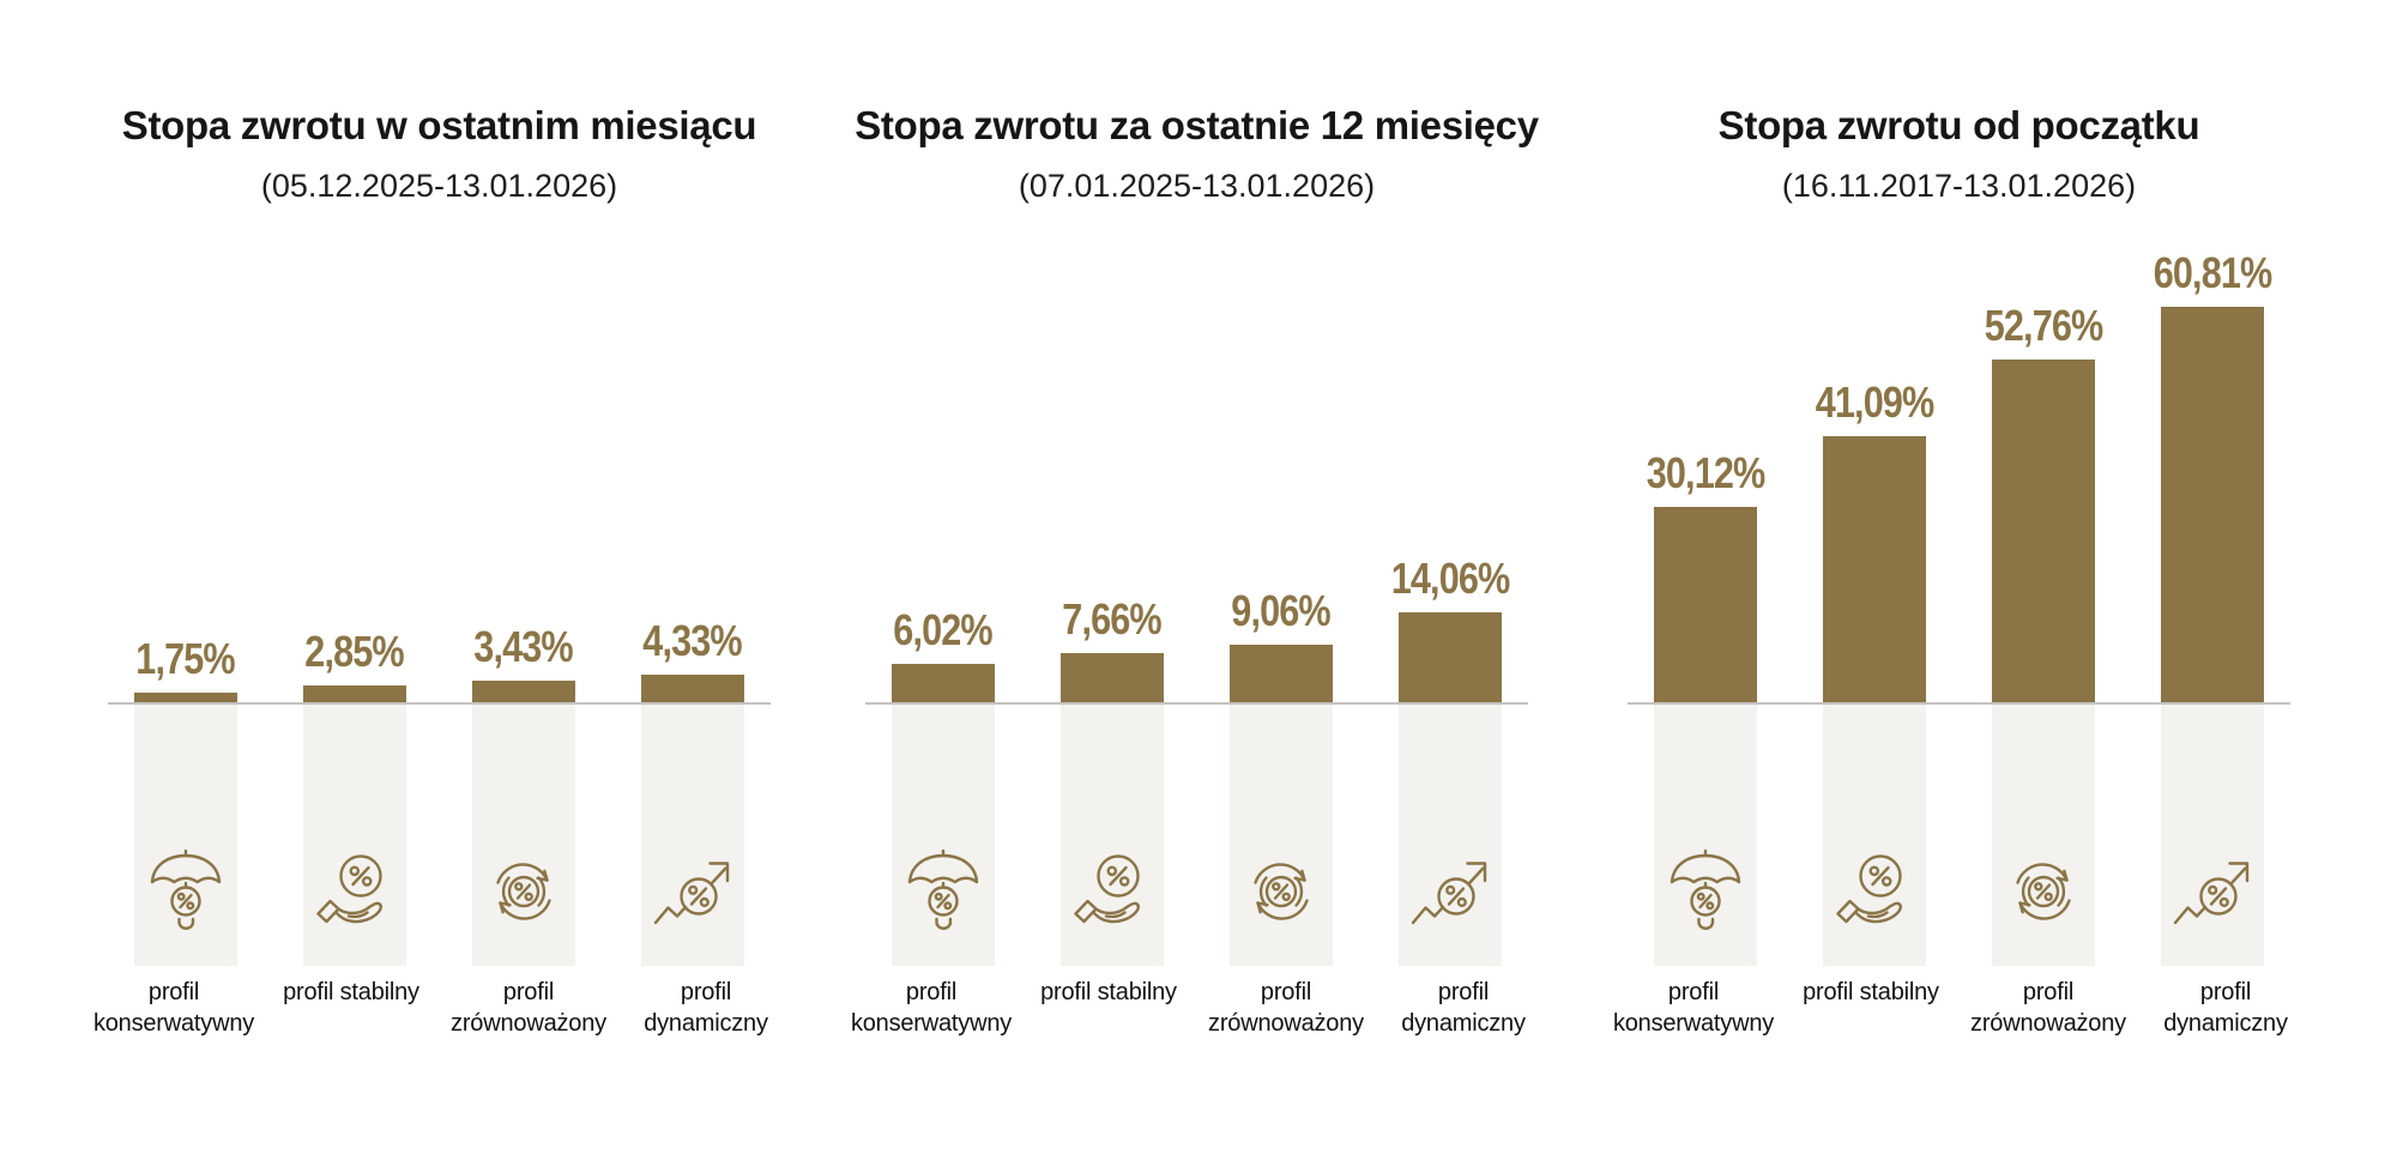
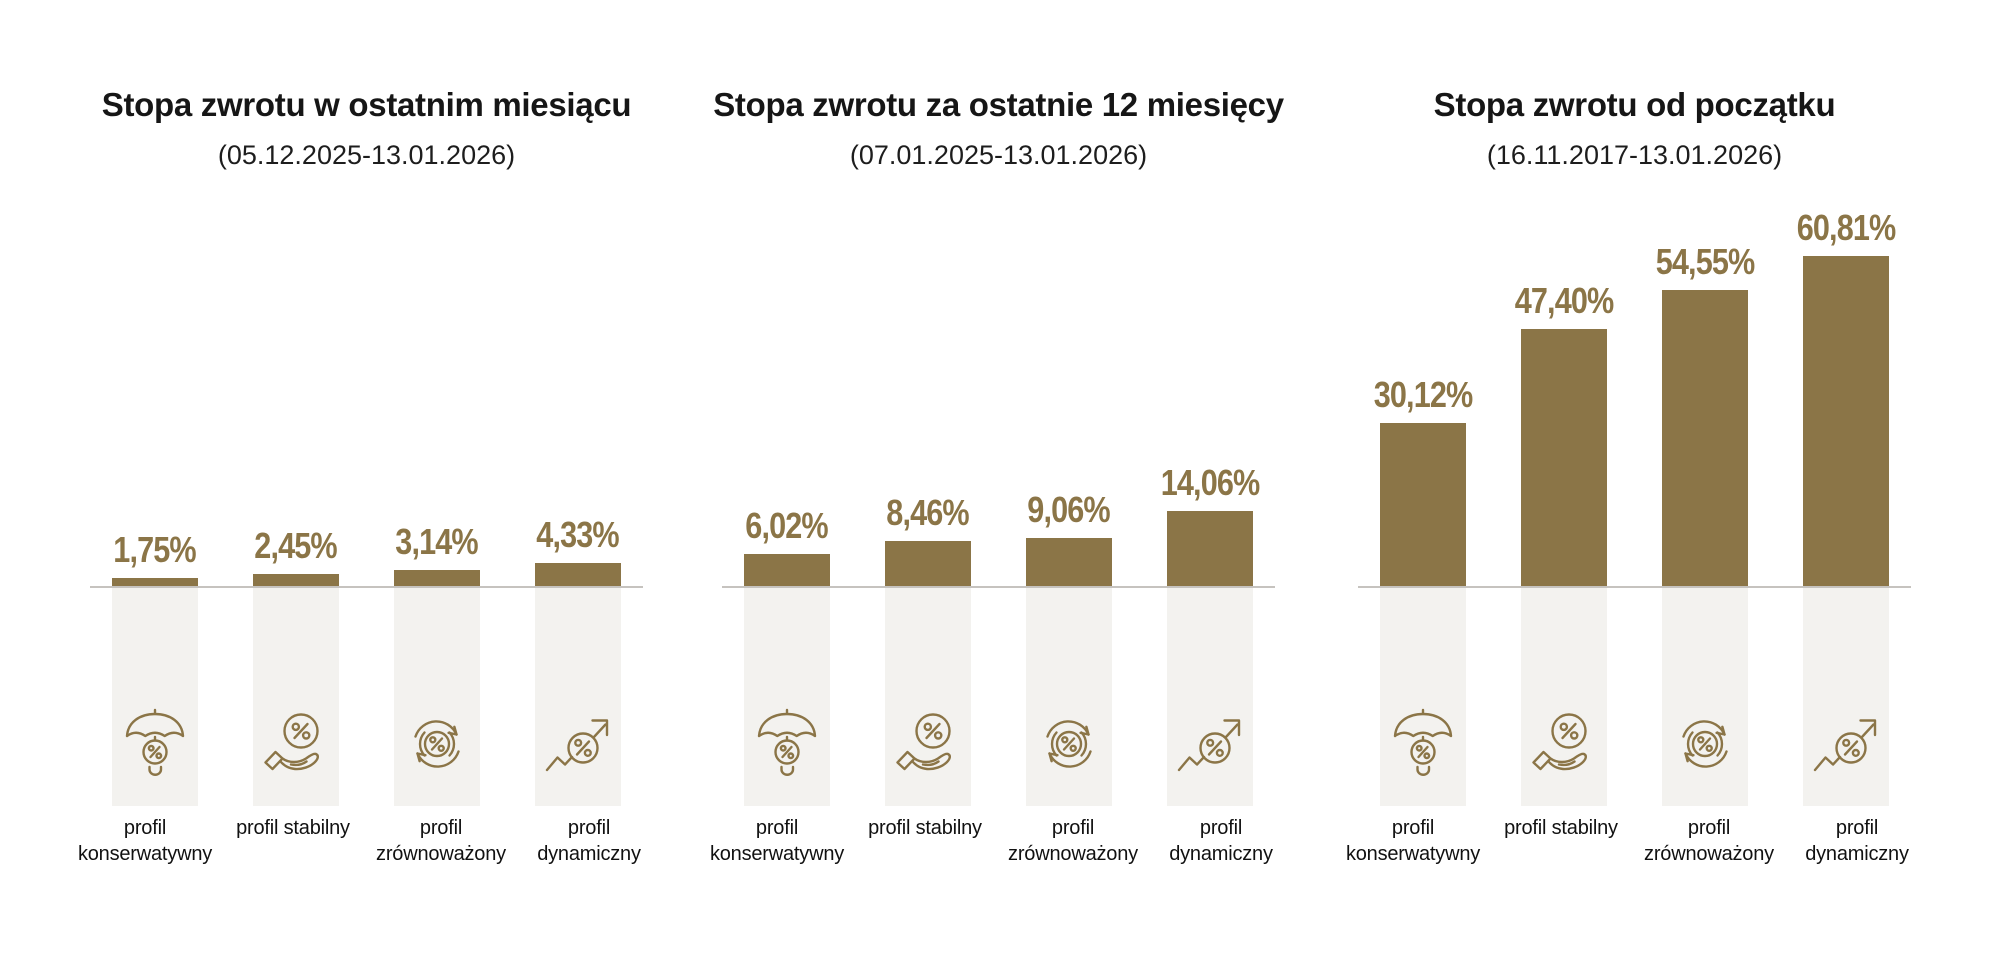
Stopa zwrotu w ostatnim miesiącu/profil stabilny: 2,85% -> 2,45%
Stopa zwrotu w ostatnim miesiącu/profil zrównoważony: 3,43% -> 3,14%
Stopa zwrotu za ostatnie 12 miesięcy/profil stabilny: 7,66% -> 8,46%
Stopa zwrotu od początku/profil stabilny: 41,09% -> 47,40%
Stopa zwrotu od początku/profil zrównoważony: 52,76% -> 54,55%
